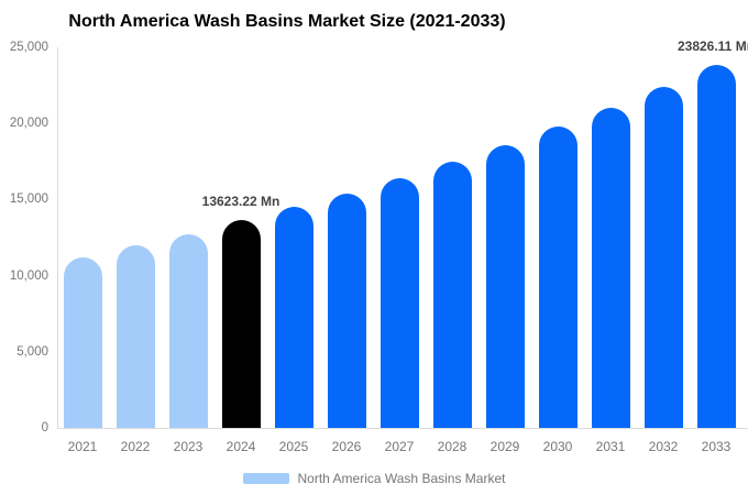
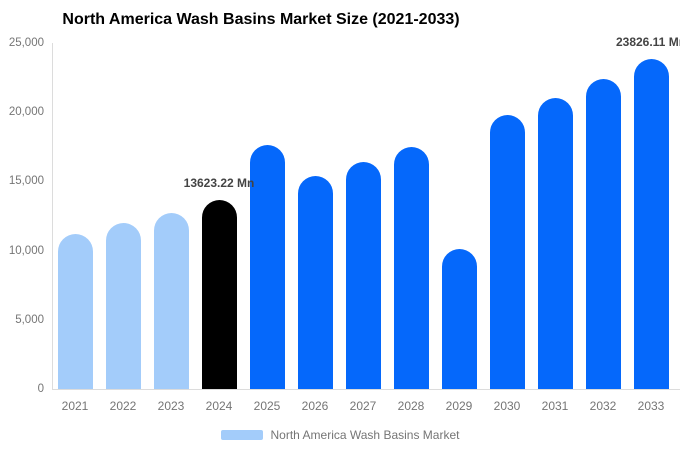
2025: 14500 -> 17600
2029: 18600 -> 10100
